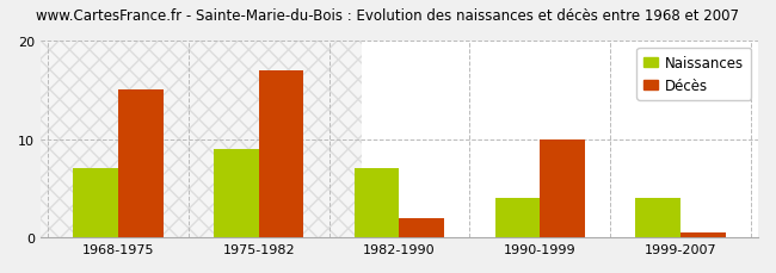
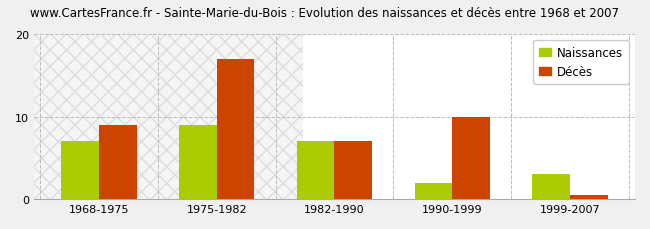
Décès/1968-1975: 15.0 -> 9.0
Décès/1982-1990: 2.0 -> 7.0
Naissances/1990-1999: 4 -> 2
Naissances/1999-2007: 4 -> 3
